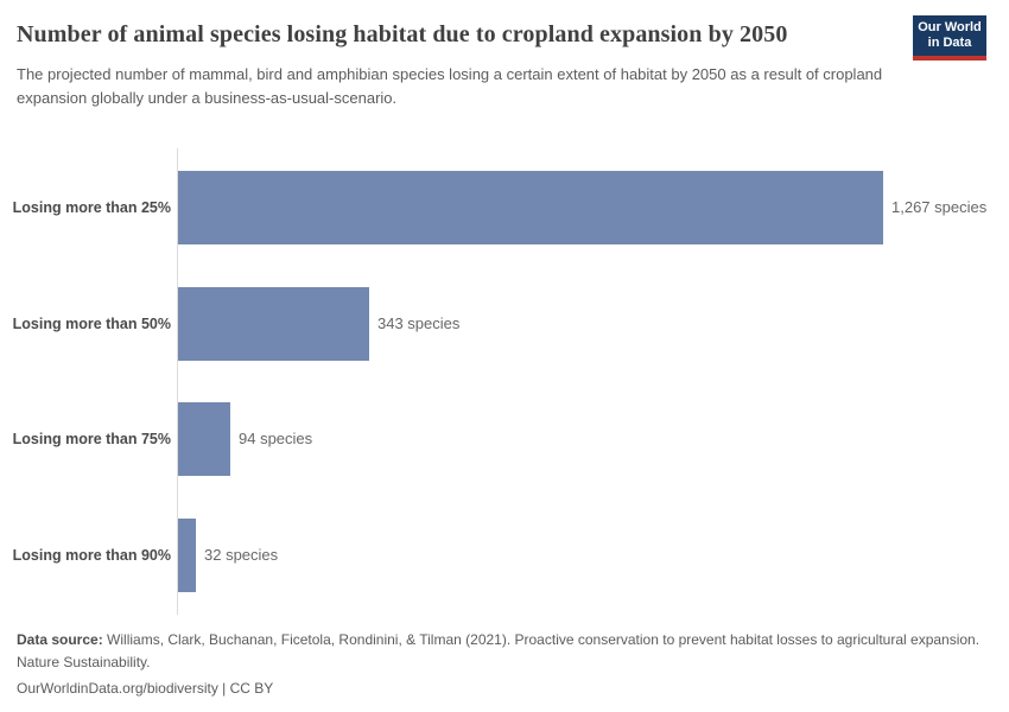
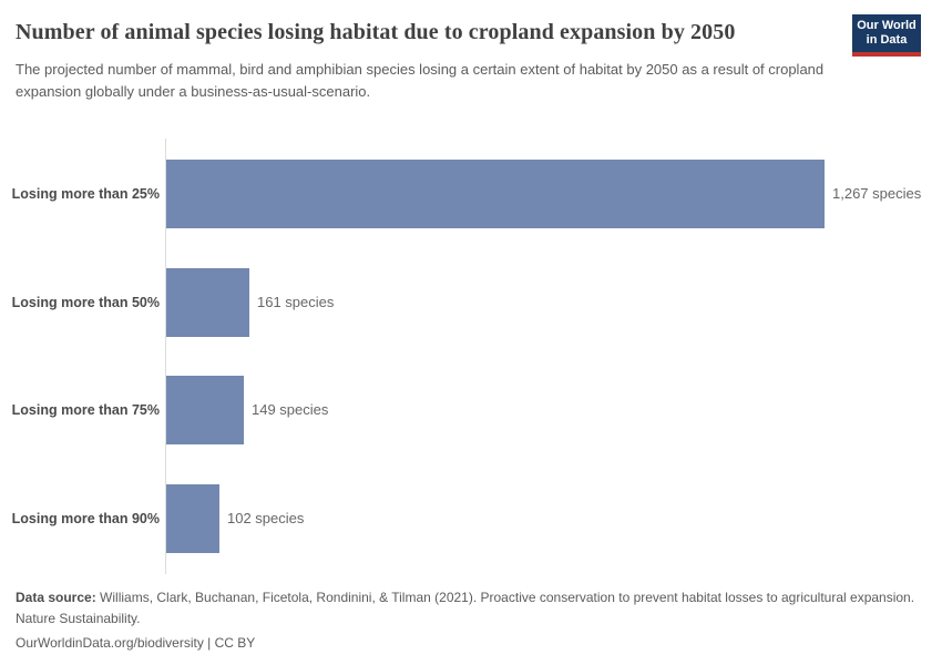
Losing more than 50%: 343 -> 161
Losing more than 75%: 94 -> 149
Losing more than 90%: 32 -> 102
